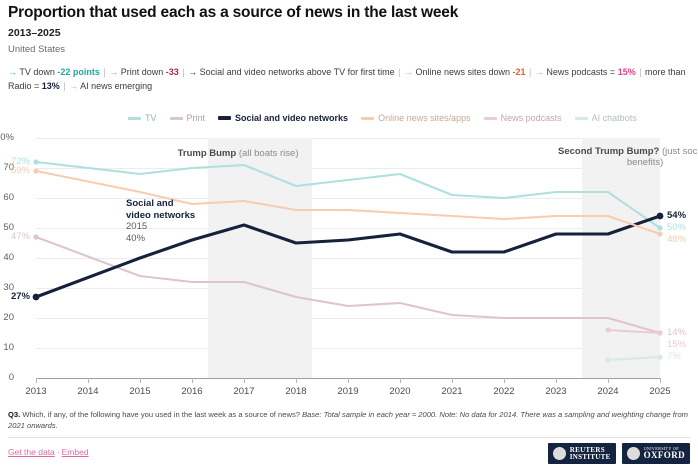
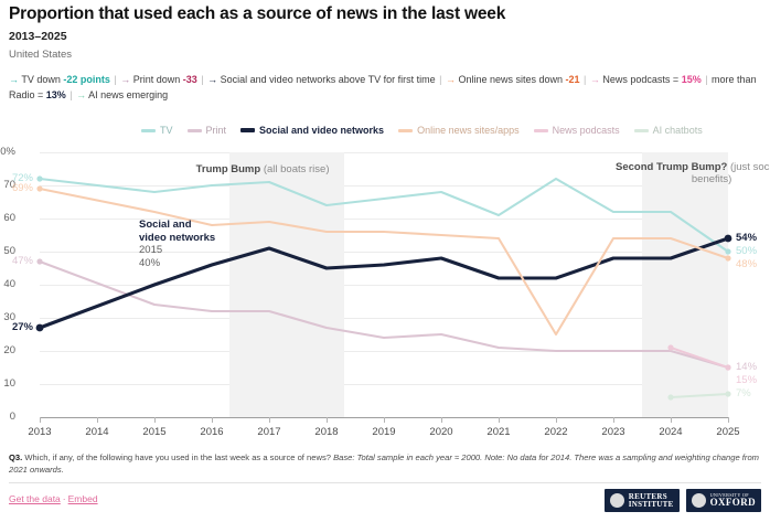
TV/2022: 60% -> 72%
Online news sites/apps/2022: 53% -> 25%
News podcasts/2024: 16% -> 21%
